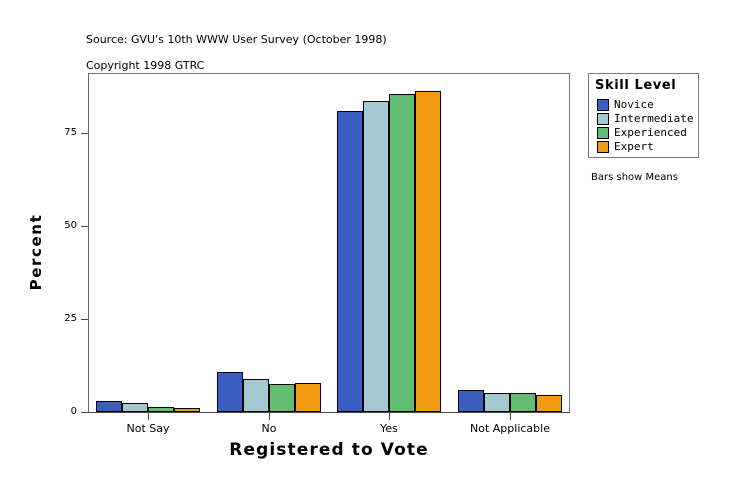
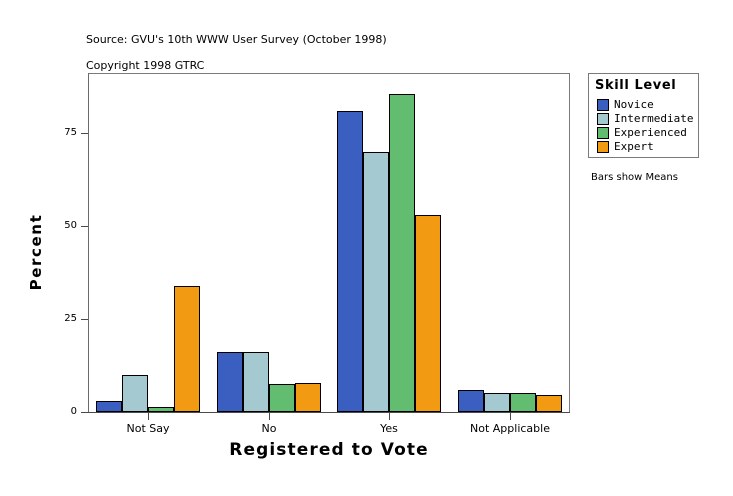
Intermediate/Not Say: 2 -> 10
Expert/Not Say: 1 -> 34
Novice/No: 11 -> 16
Intermediate/No: 9 -> 16
Intermediate/Yes: 84 -> 70
Expert/Yes: 86 -> 53
